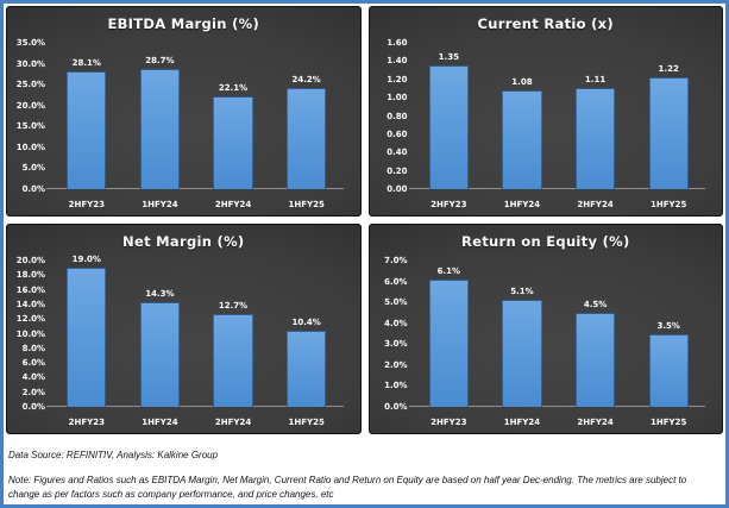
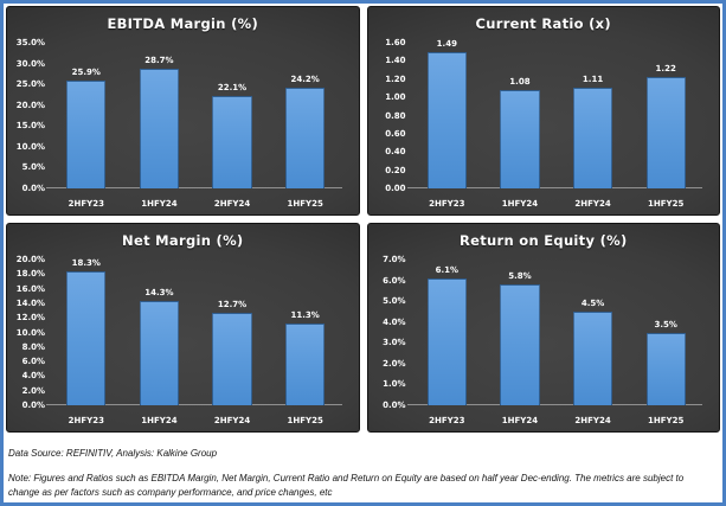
EBITDA Margin (%)/2HFY23: 28.1% -> 25.9%
Current Ratio (x)/2HFY23: 1.35 -> 1.49
Net Margin (%)/2HFY23: 19.0% -> 18.3%
Net Margin (%)/1HFY25: 10.4% -> 11.3%
Return on Equity (%)/1HFY24: 5.1% -> 5.8%
